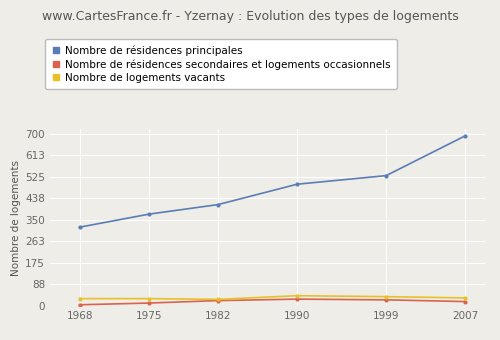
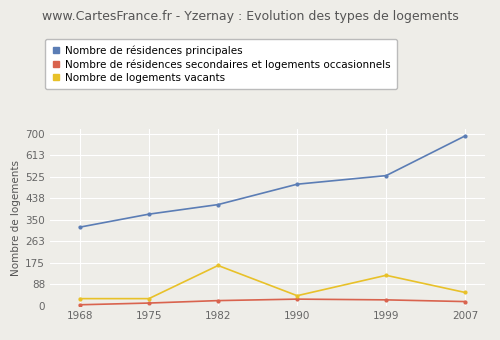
Nombre de logements vacants/1982: 27 -> 165
Nombre de logements vacants/1999: 38 -> 125
Nombre de logements vacants/2007: 33 -> 55
